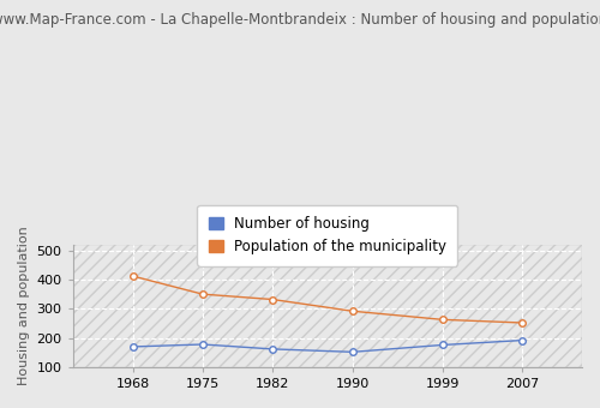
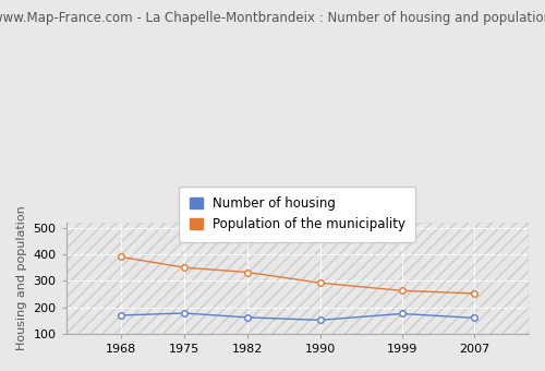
Population of the municipality/1968: 412 -> 390
Number of housing/2007: 192 -> 160
